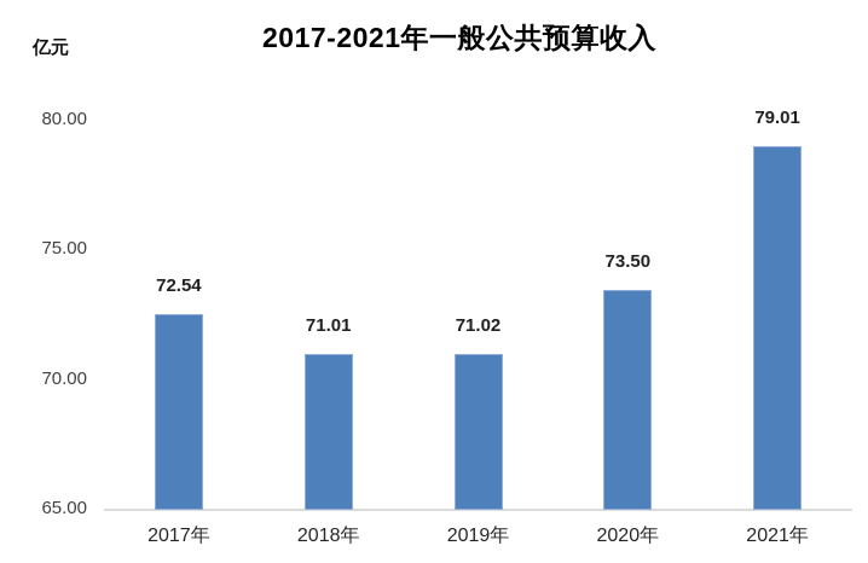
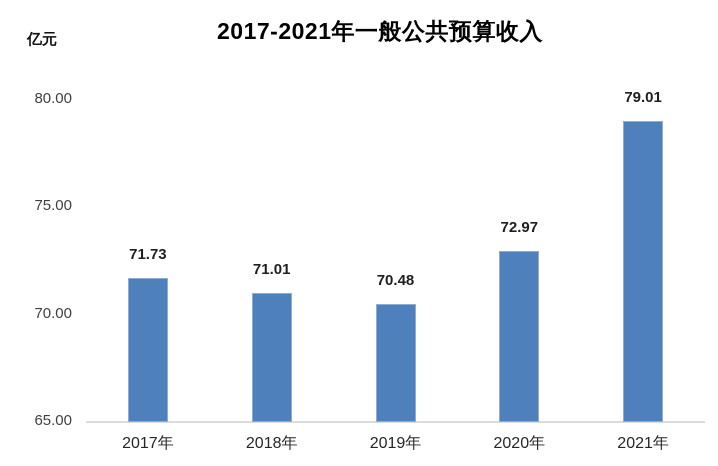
2017年: 72.54 -> 71.73
2019年: 71.02 -> 70.48
2020年: 73.50 -> 72.97
